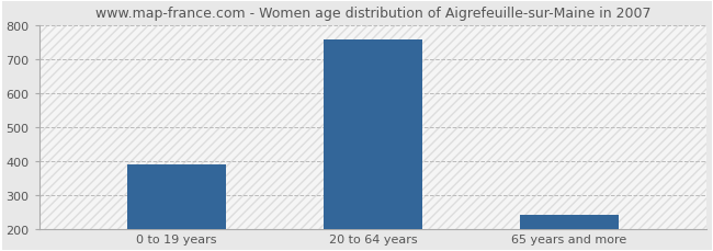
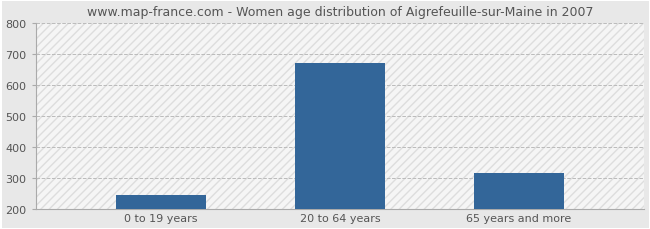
0 to 19 years: 390 -> 245
20 to 64 years: 757 -> 670
65 years and more: 240 -> 315
